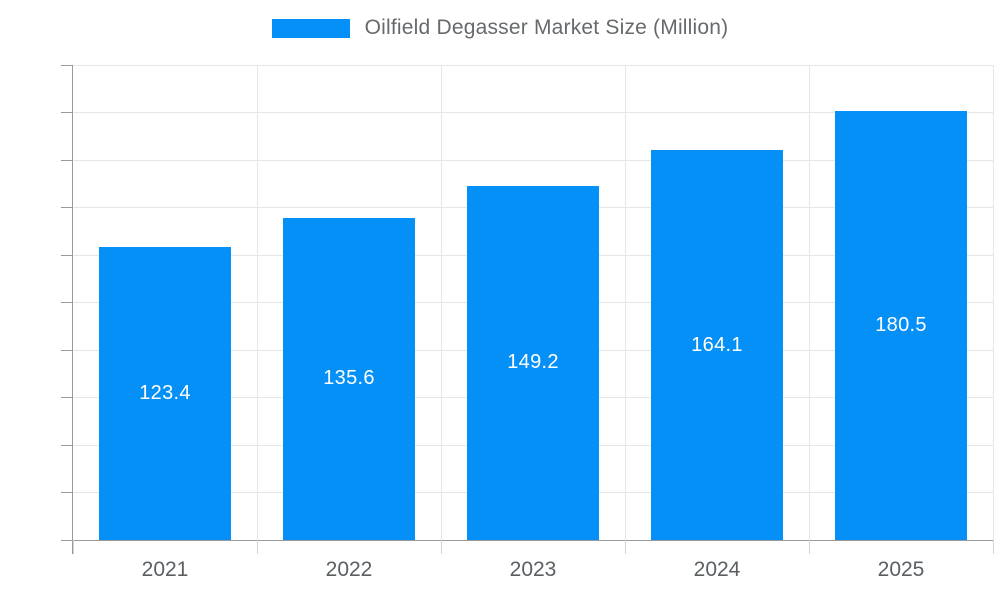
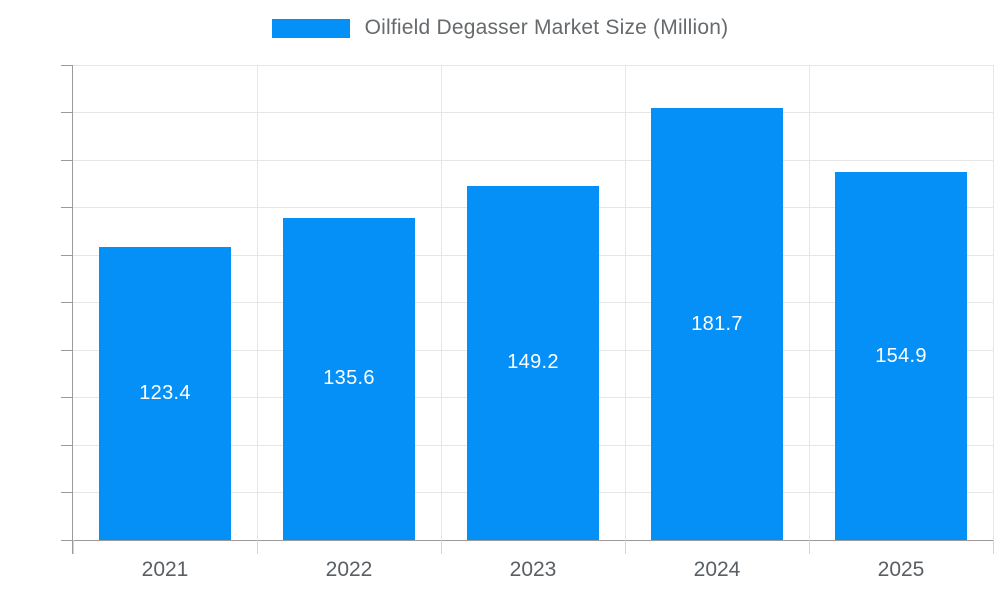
2024: 164.1 -> 181.7
2025: 180.5 -> 154.9
